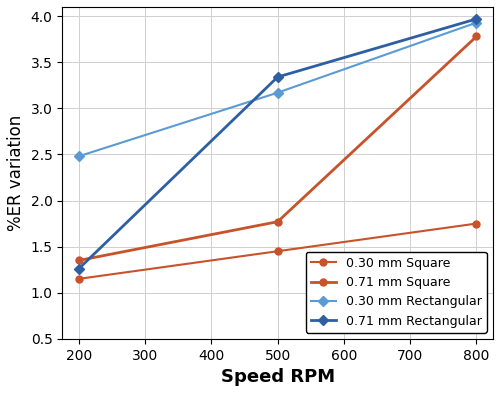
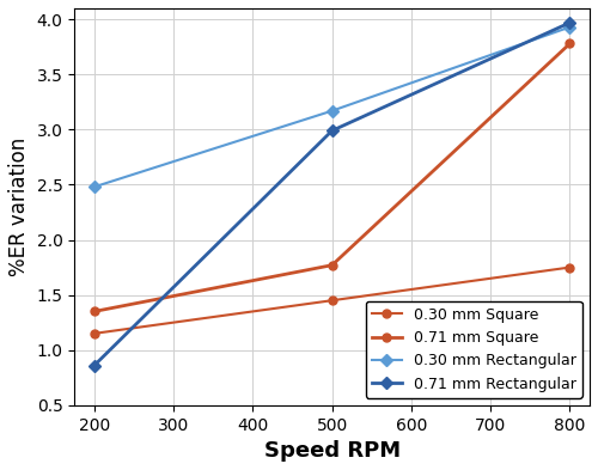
0.71 mm Rectangular/200: 1.26 -> 0.86
0.71 mm Rectangular/500: 3.34 -> 2.99
